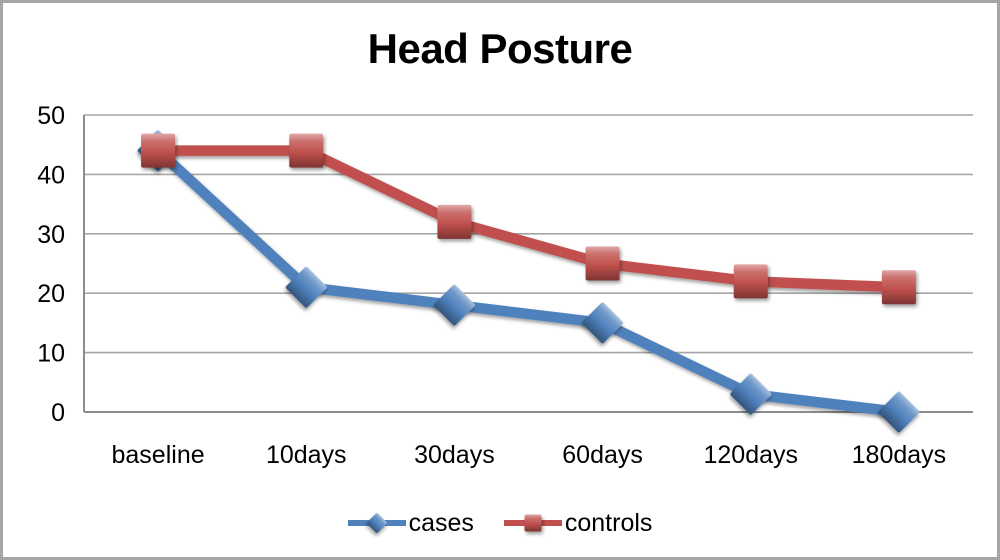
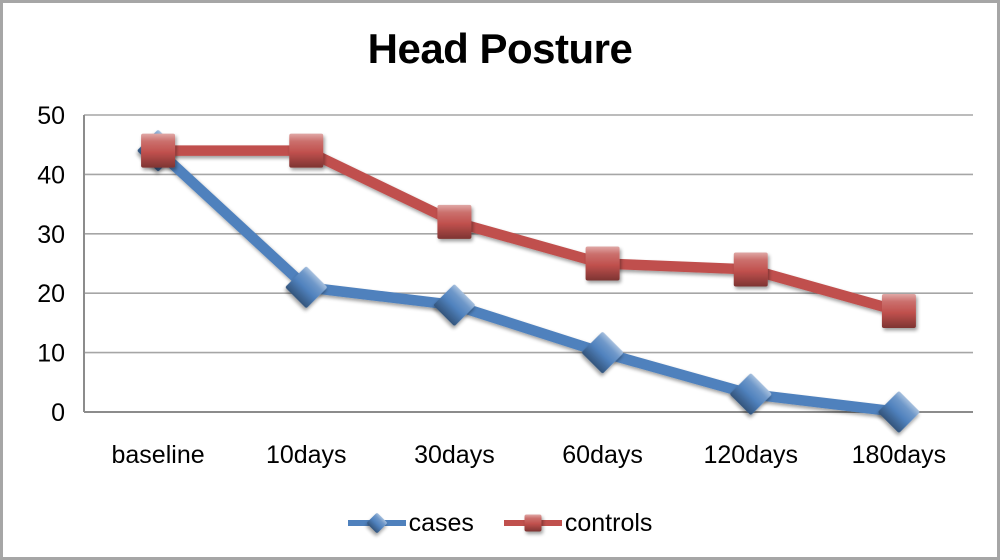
cases/60days: 15 -> 10
controls/120days: 22 -> 24
controls/180days: 21 -> 17
